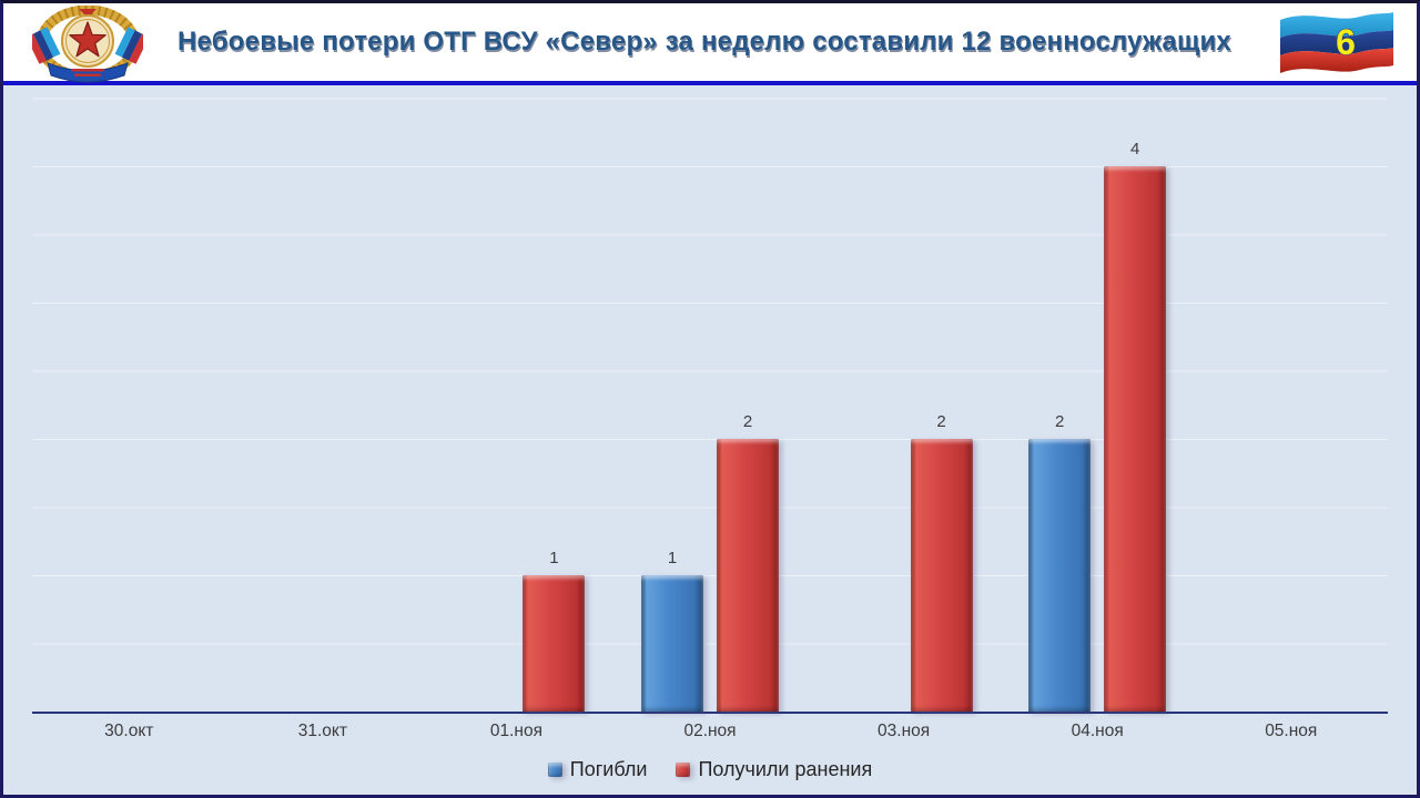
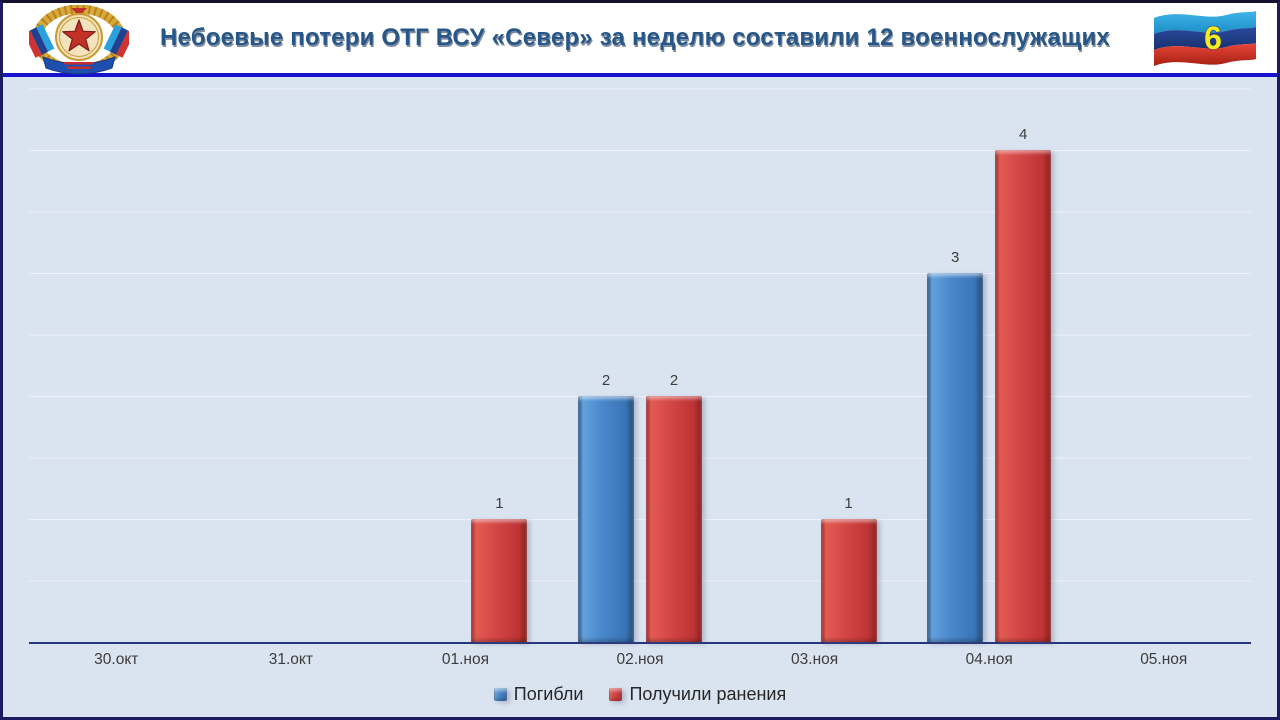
Погибли/02.ноя: 1 -> 2
Получили ранения/03.ноя: 2 -> 1
Погибли/04.ноя: 2 -> 3
